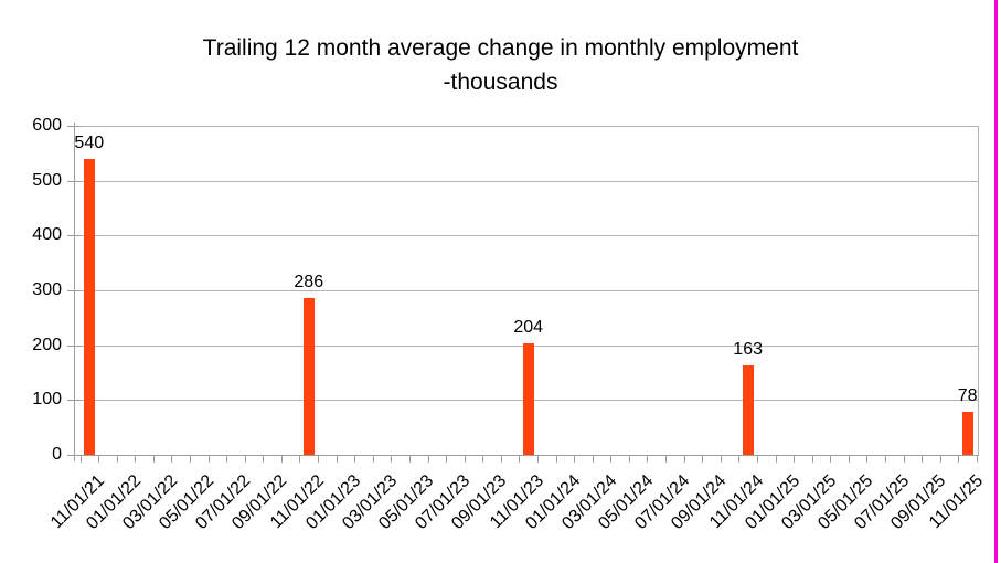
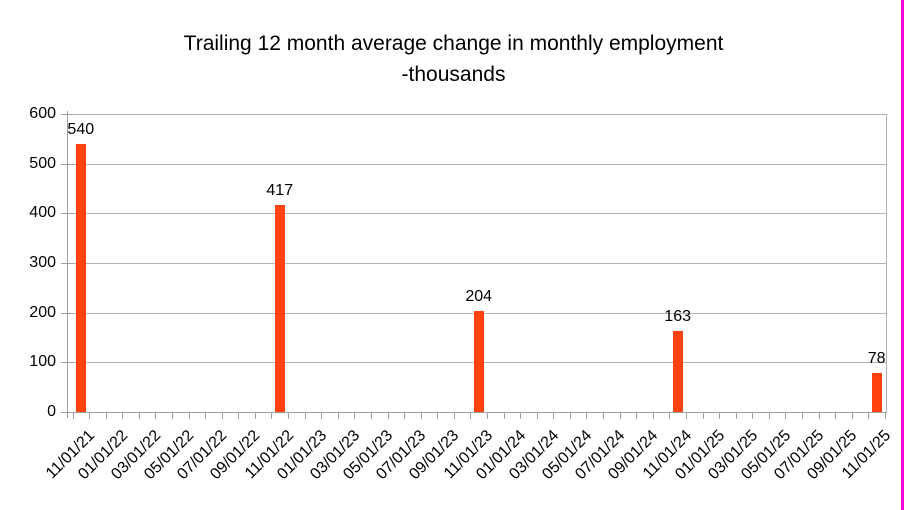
11/01/22: 286 -> 417
